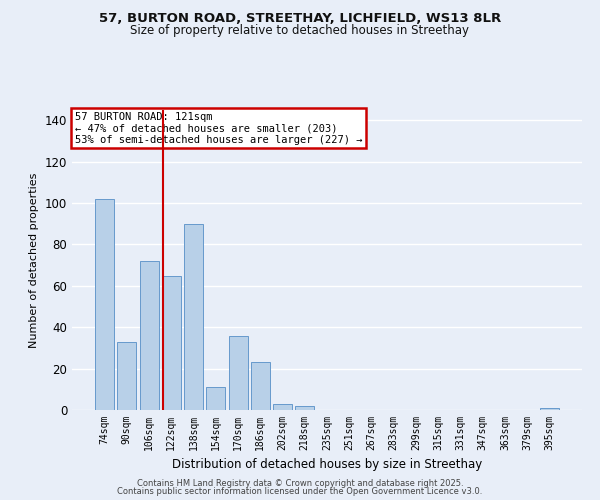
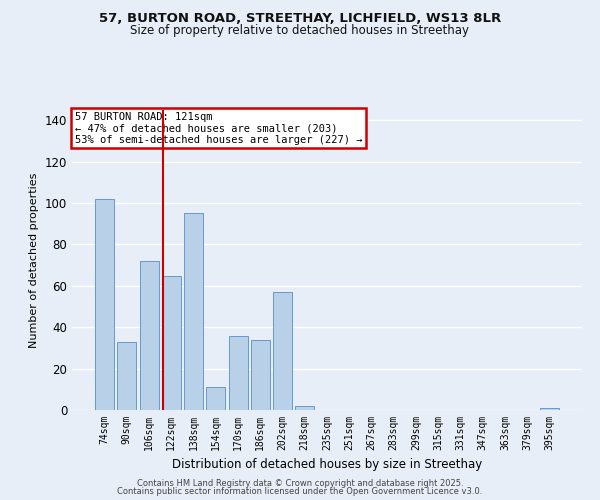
138sqm: 90 -> 95
186sqm: 23 -> 34
202sqm: 3 -> 57
